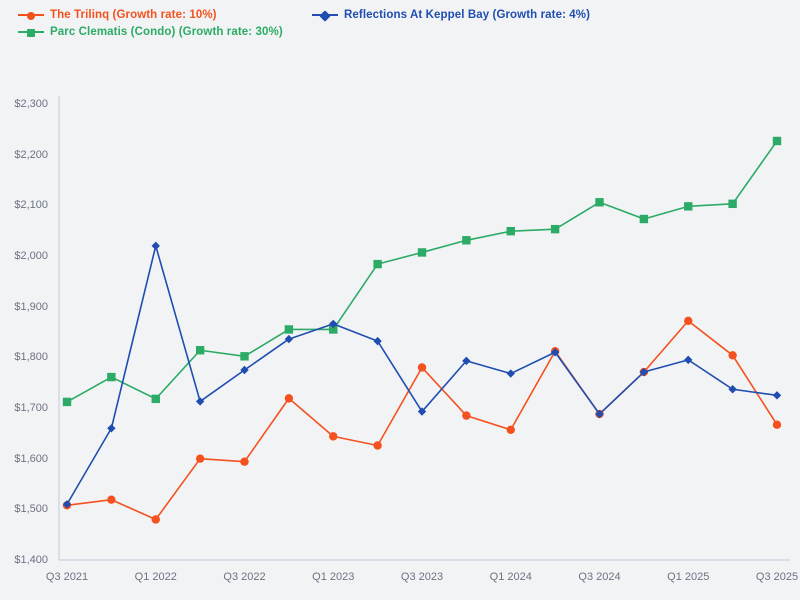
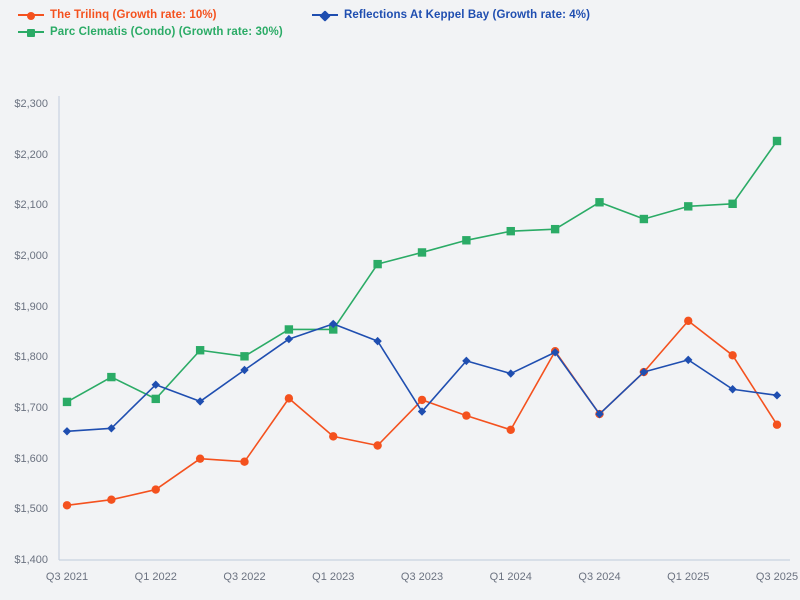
Reflections At Keppel Bay (Growth rate: 4%)/Q3 2021: $1510 -> $1650
The Trilinq (Growth rate: 10%)/Q1 2022: $1480 -> $1540
Reflections At Keppel Bay (Growth rate: 4%)/Q1 2022: $2020 -> $1750
The Trilinq (Growth rate: 10%)/Q3 2023: $1780 -> $1720
